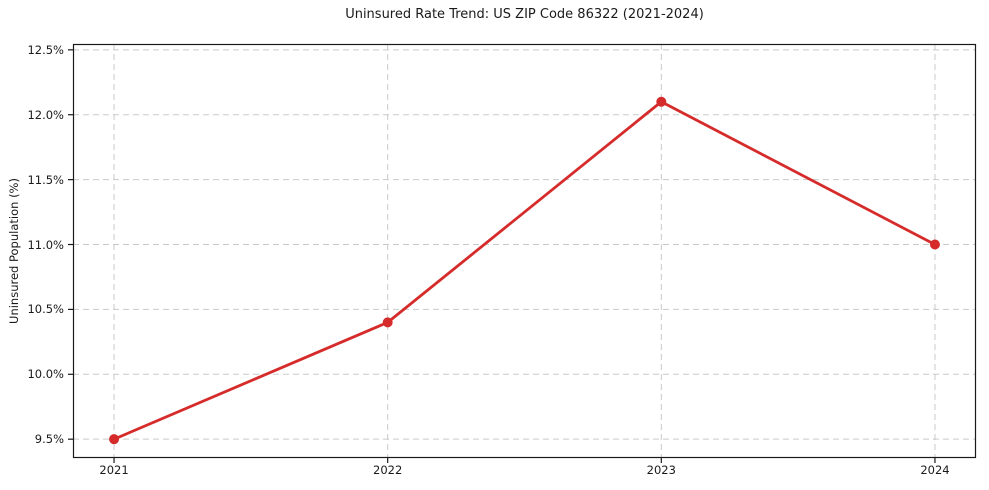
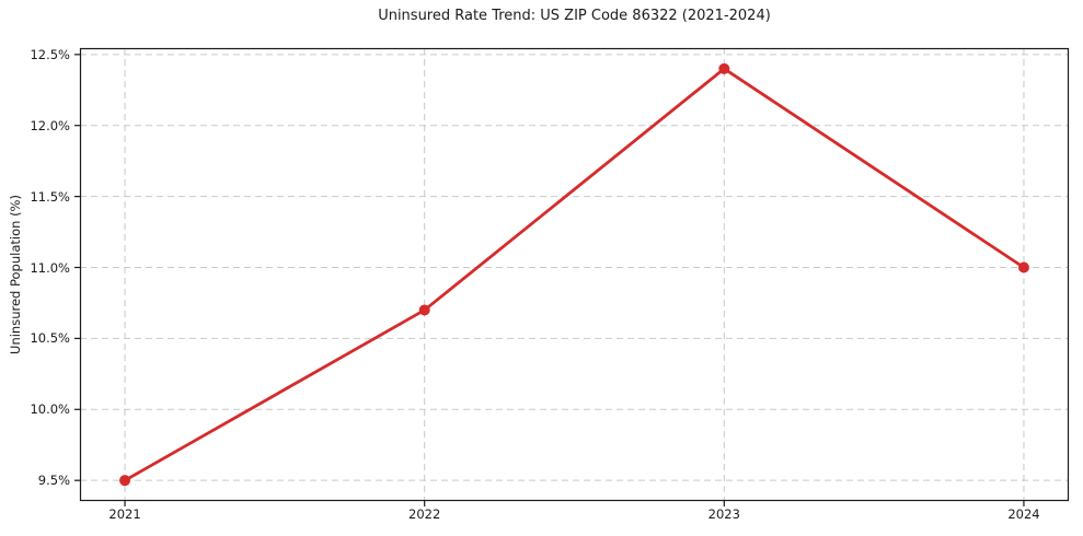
2022: 10.4% -> 10.7%
2023: 12.1% -> 12.4%
